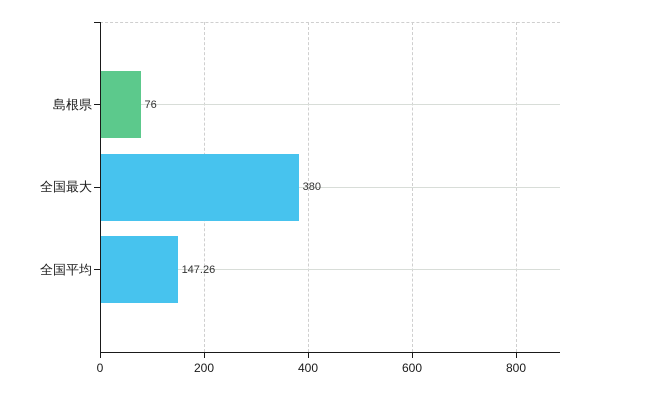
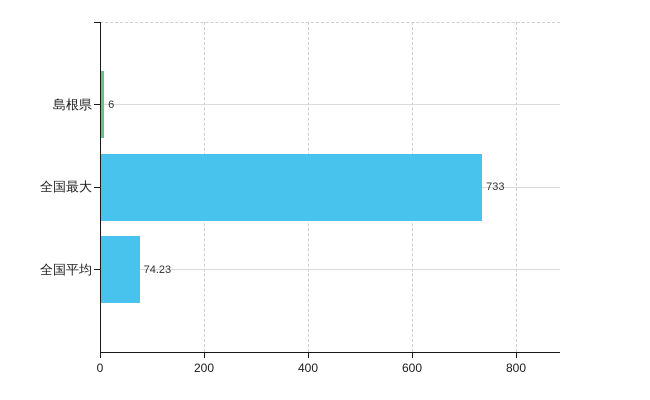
島根県: 76 -> 6
全国最大: 380 -> 733
全国平均: 147.26 -> 74.23
